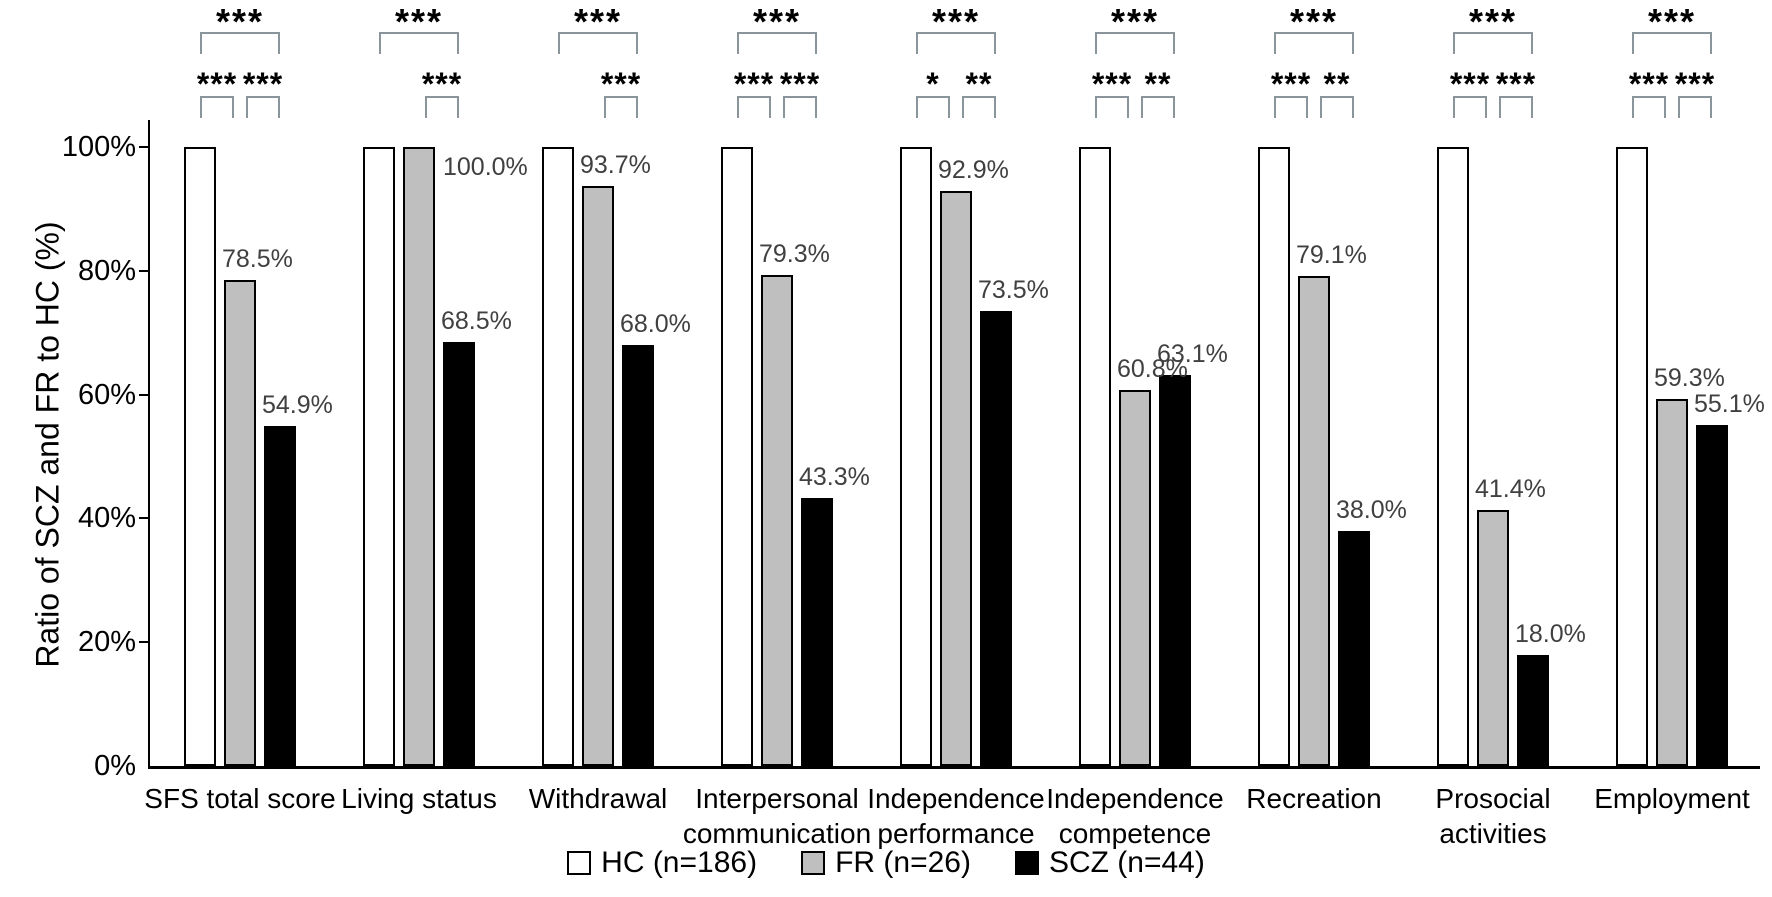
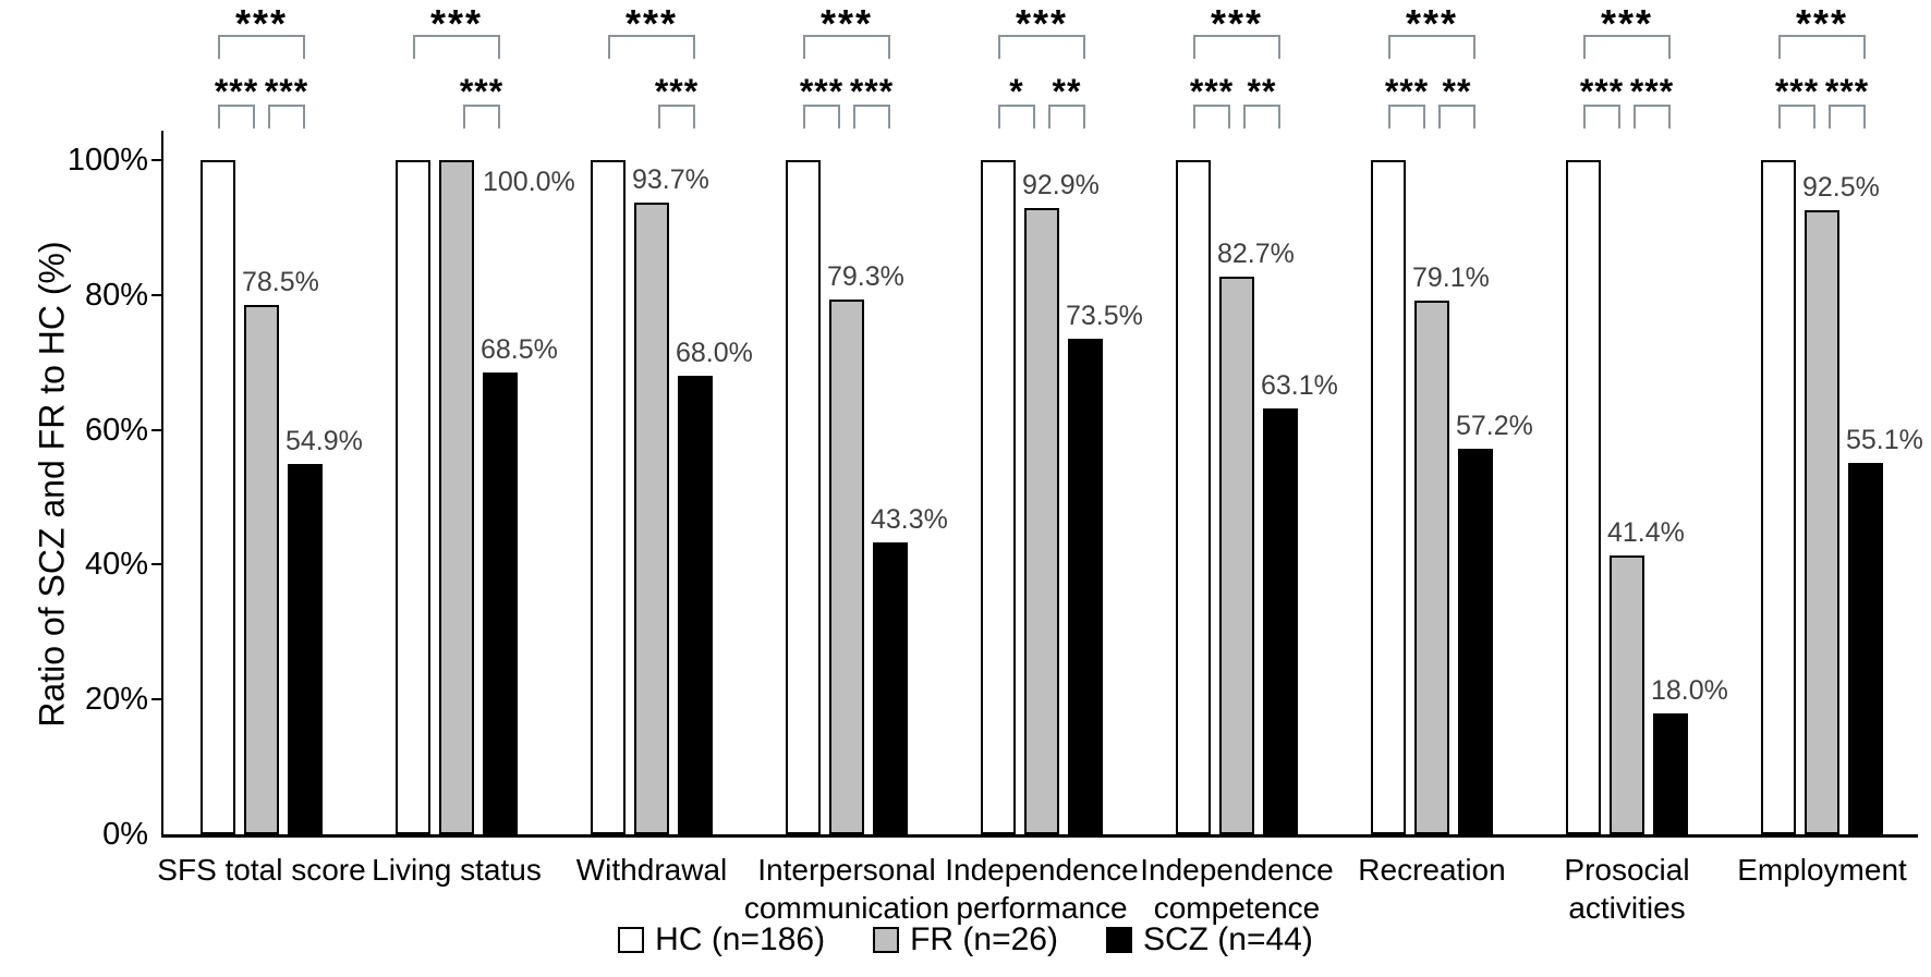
FR (n=26)/Independence competence: 60.8% -> 82.7%
SCZ (n=44)/Recreation: 38.0% -> 57.2%
FR (n=26)/Employment: 59.3% -> 92.5%
